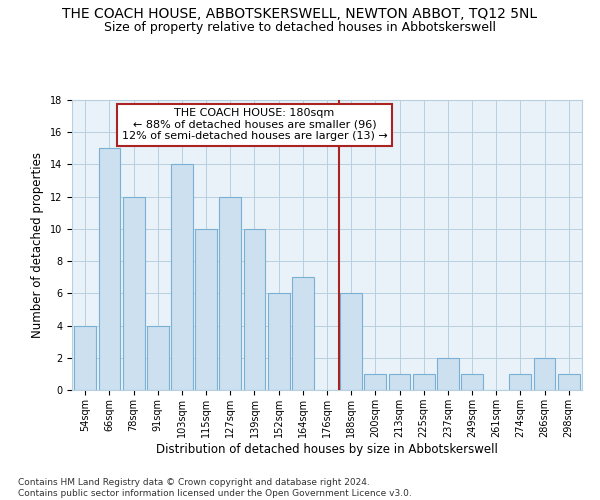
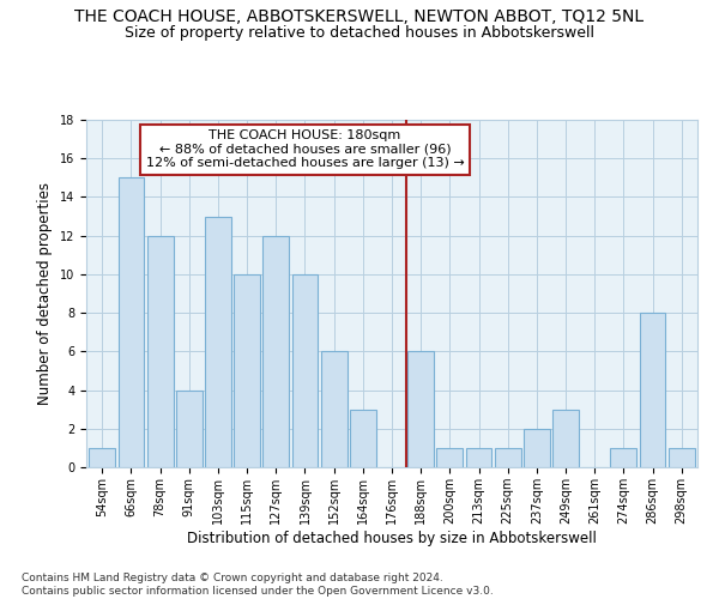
54sqm: 4 -> 1
103sqm: 14 -> 13
164sqm: 7 -> 3
249sqm: 1 -> 3
286sqm: 2 -> 8
